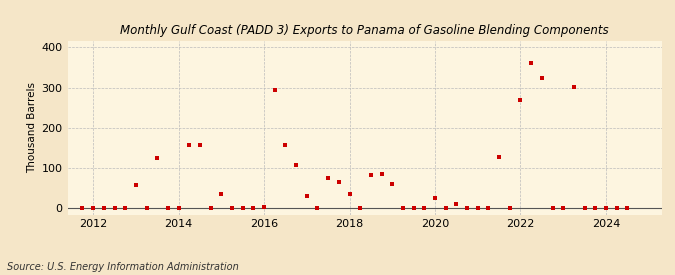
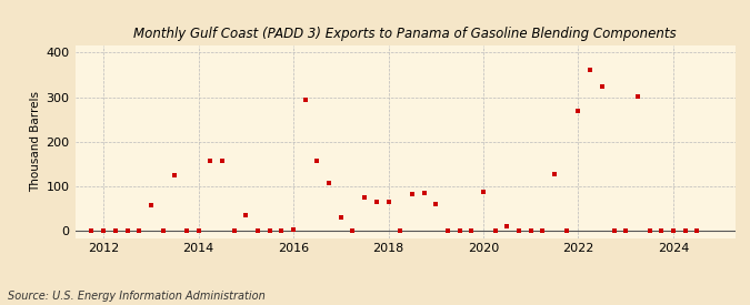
2018: 35 -> 65
2020: 25 -> 87
